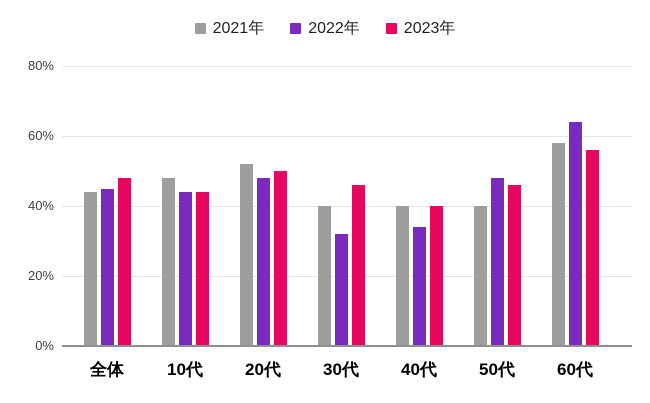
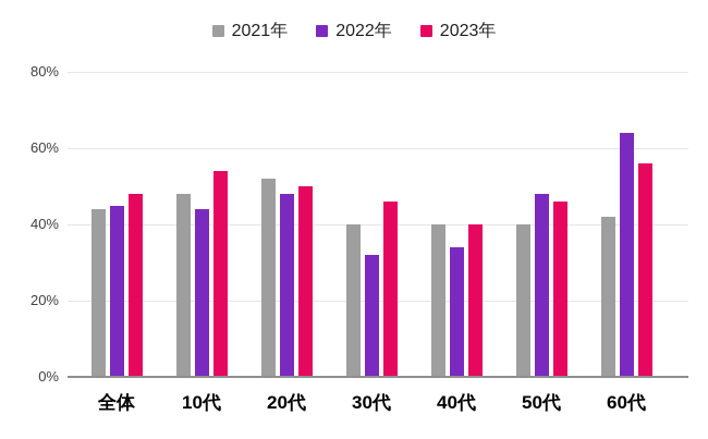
2023年/10代: 44% -> 54%
2021年/60代: 58% -> 42%
